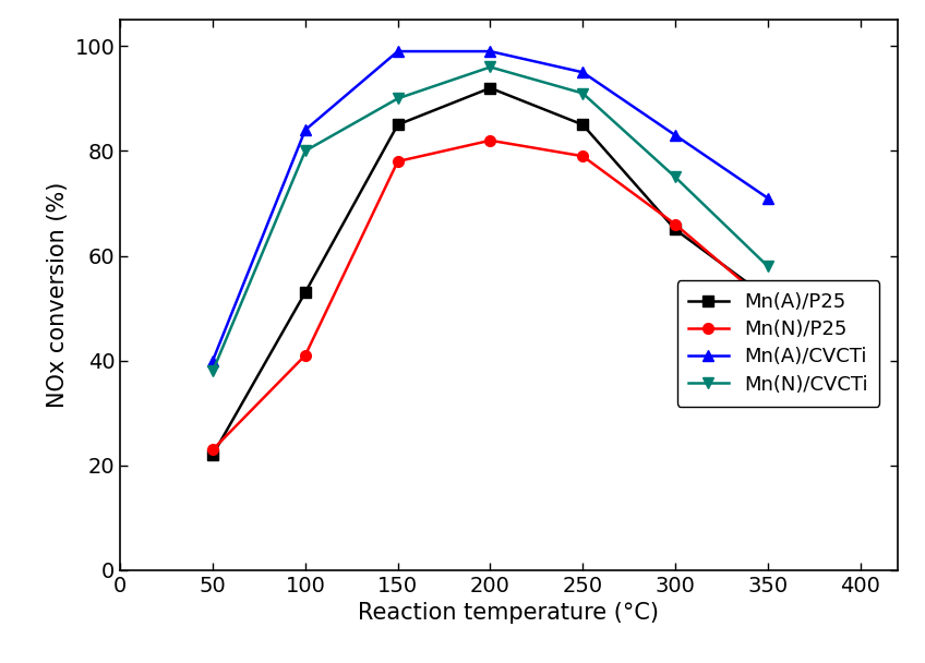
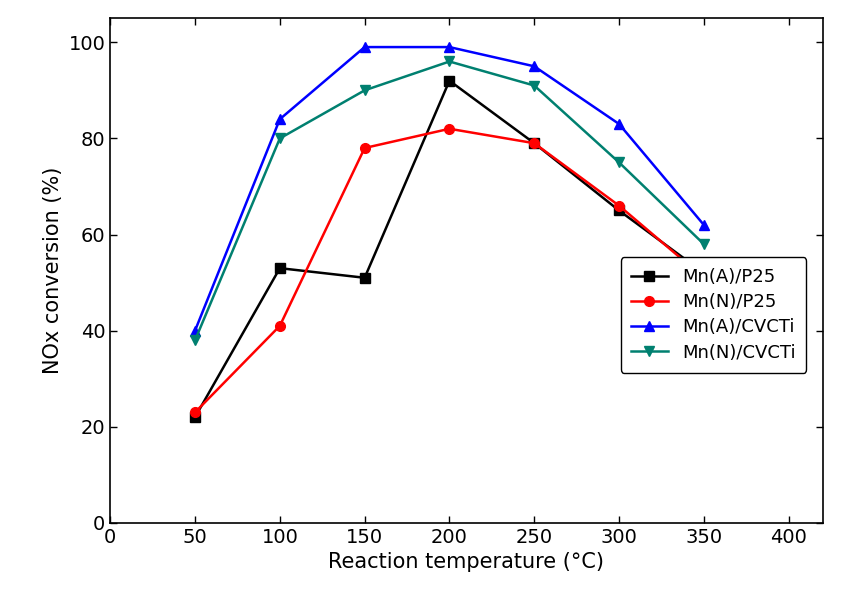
Mn(A)/P25/150: 85 -> 51
Mn(A)/P25/250: 85 -> 79
Mn(A)/CVCTi/350: 71 -> 62
